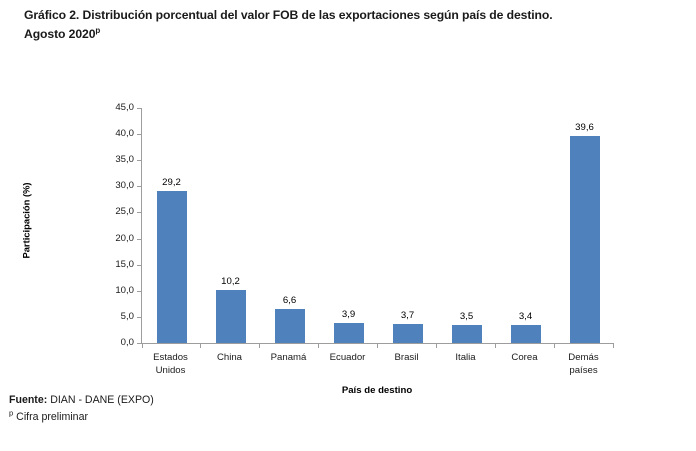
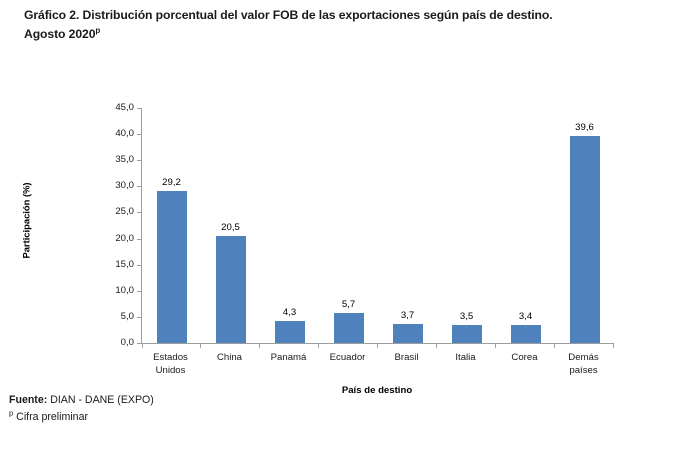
China: 10,2 -> 20,5
Panamá: 6,6 -> 4,3
Ecuador: 3,9 -> 5,7
